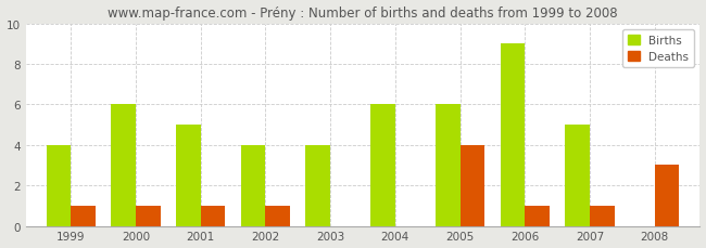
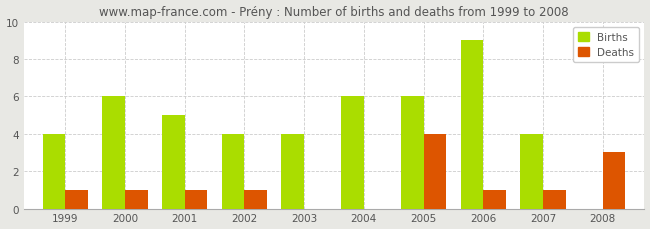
Births/2007: 5 -> 4
